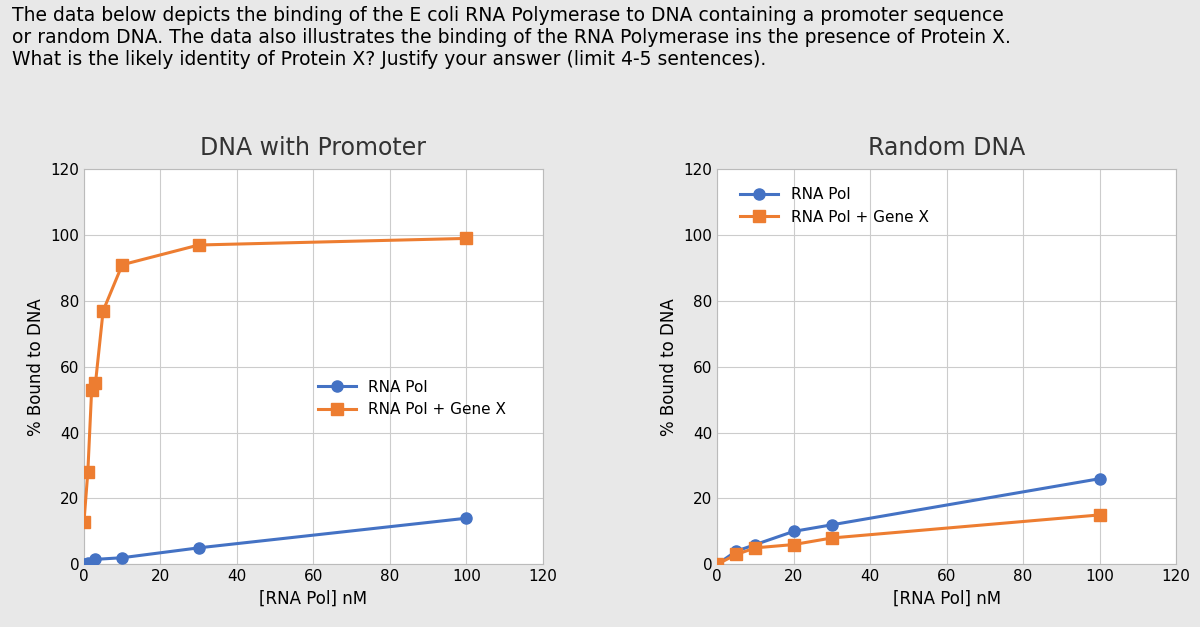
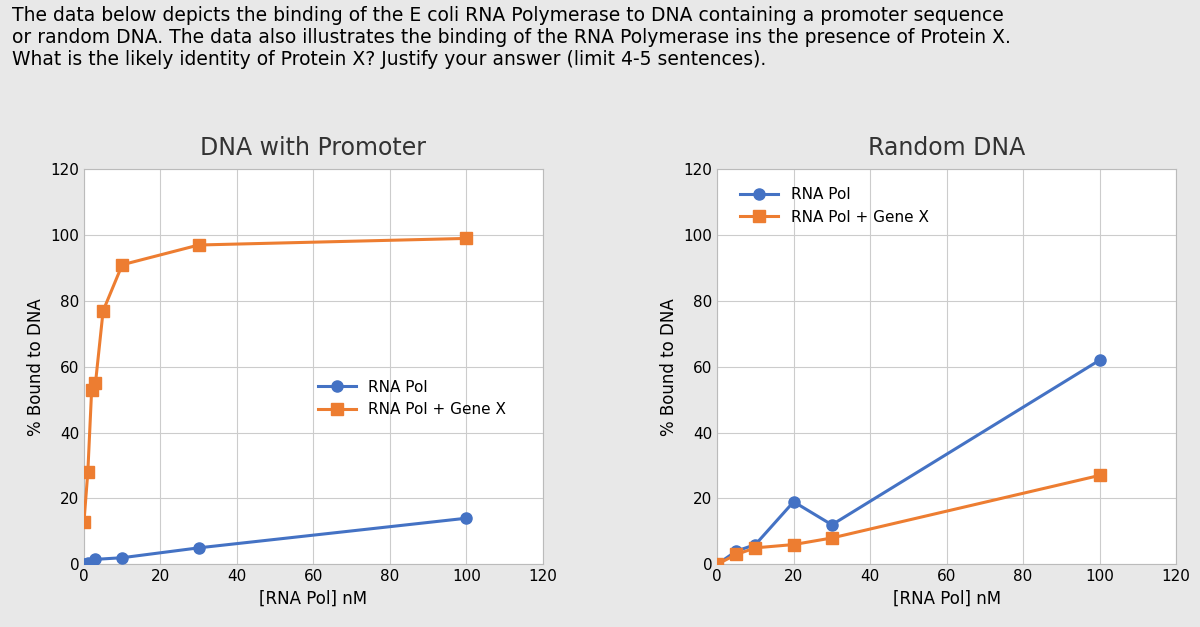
Random DNA/RNA Pol/20: 10 -> 19
Random DNA/RNA Pol/100: 26 -> 62
Random DNA/RNA Pol + Gene X/100: 15 -> 27
